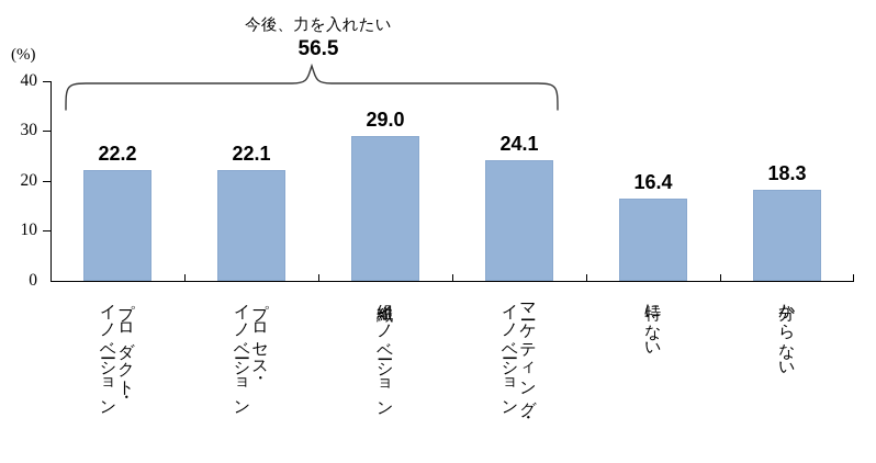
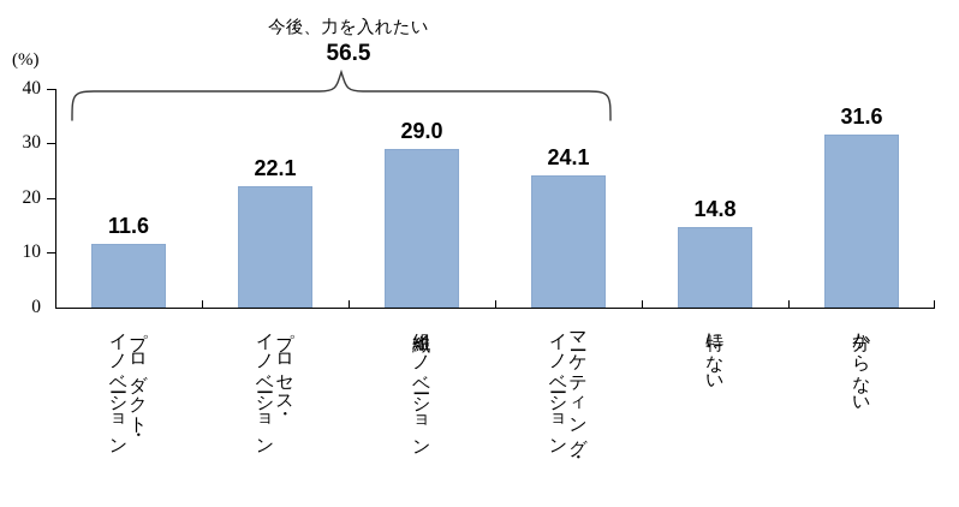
プロダクト・イノベーション: 22.2 -> 11.6
特にない: 16.4 -> 14.8
分からない: 18.3 -> 31.6
